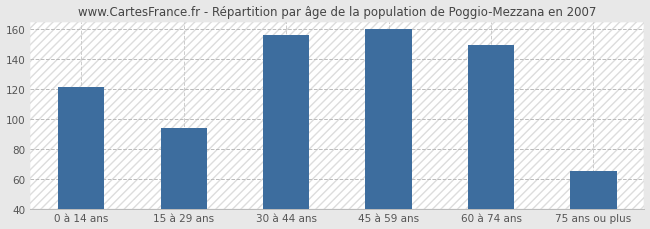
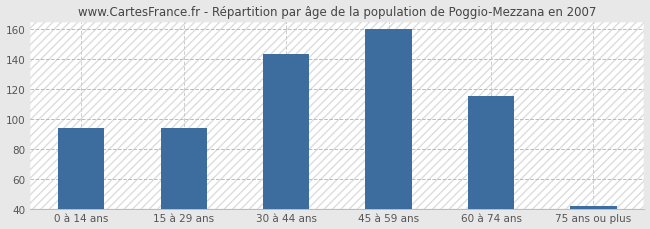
0 à 14 ans: 121 -> 94
30 à 44 ans: 156 -> 143
60 à 74 ans: 149 -> 115
75 ans ou plus: 65 -> 42
